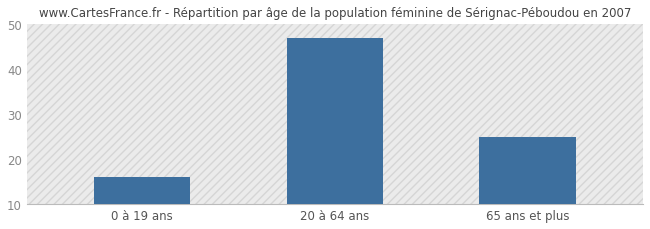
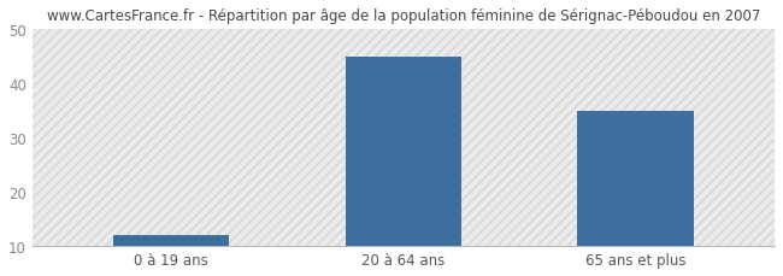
0 à 19 ans: 16 -> 12
20 à 64 ans: 47 -> 45
65 ans et plus: 25 -> 35
